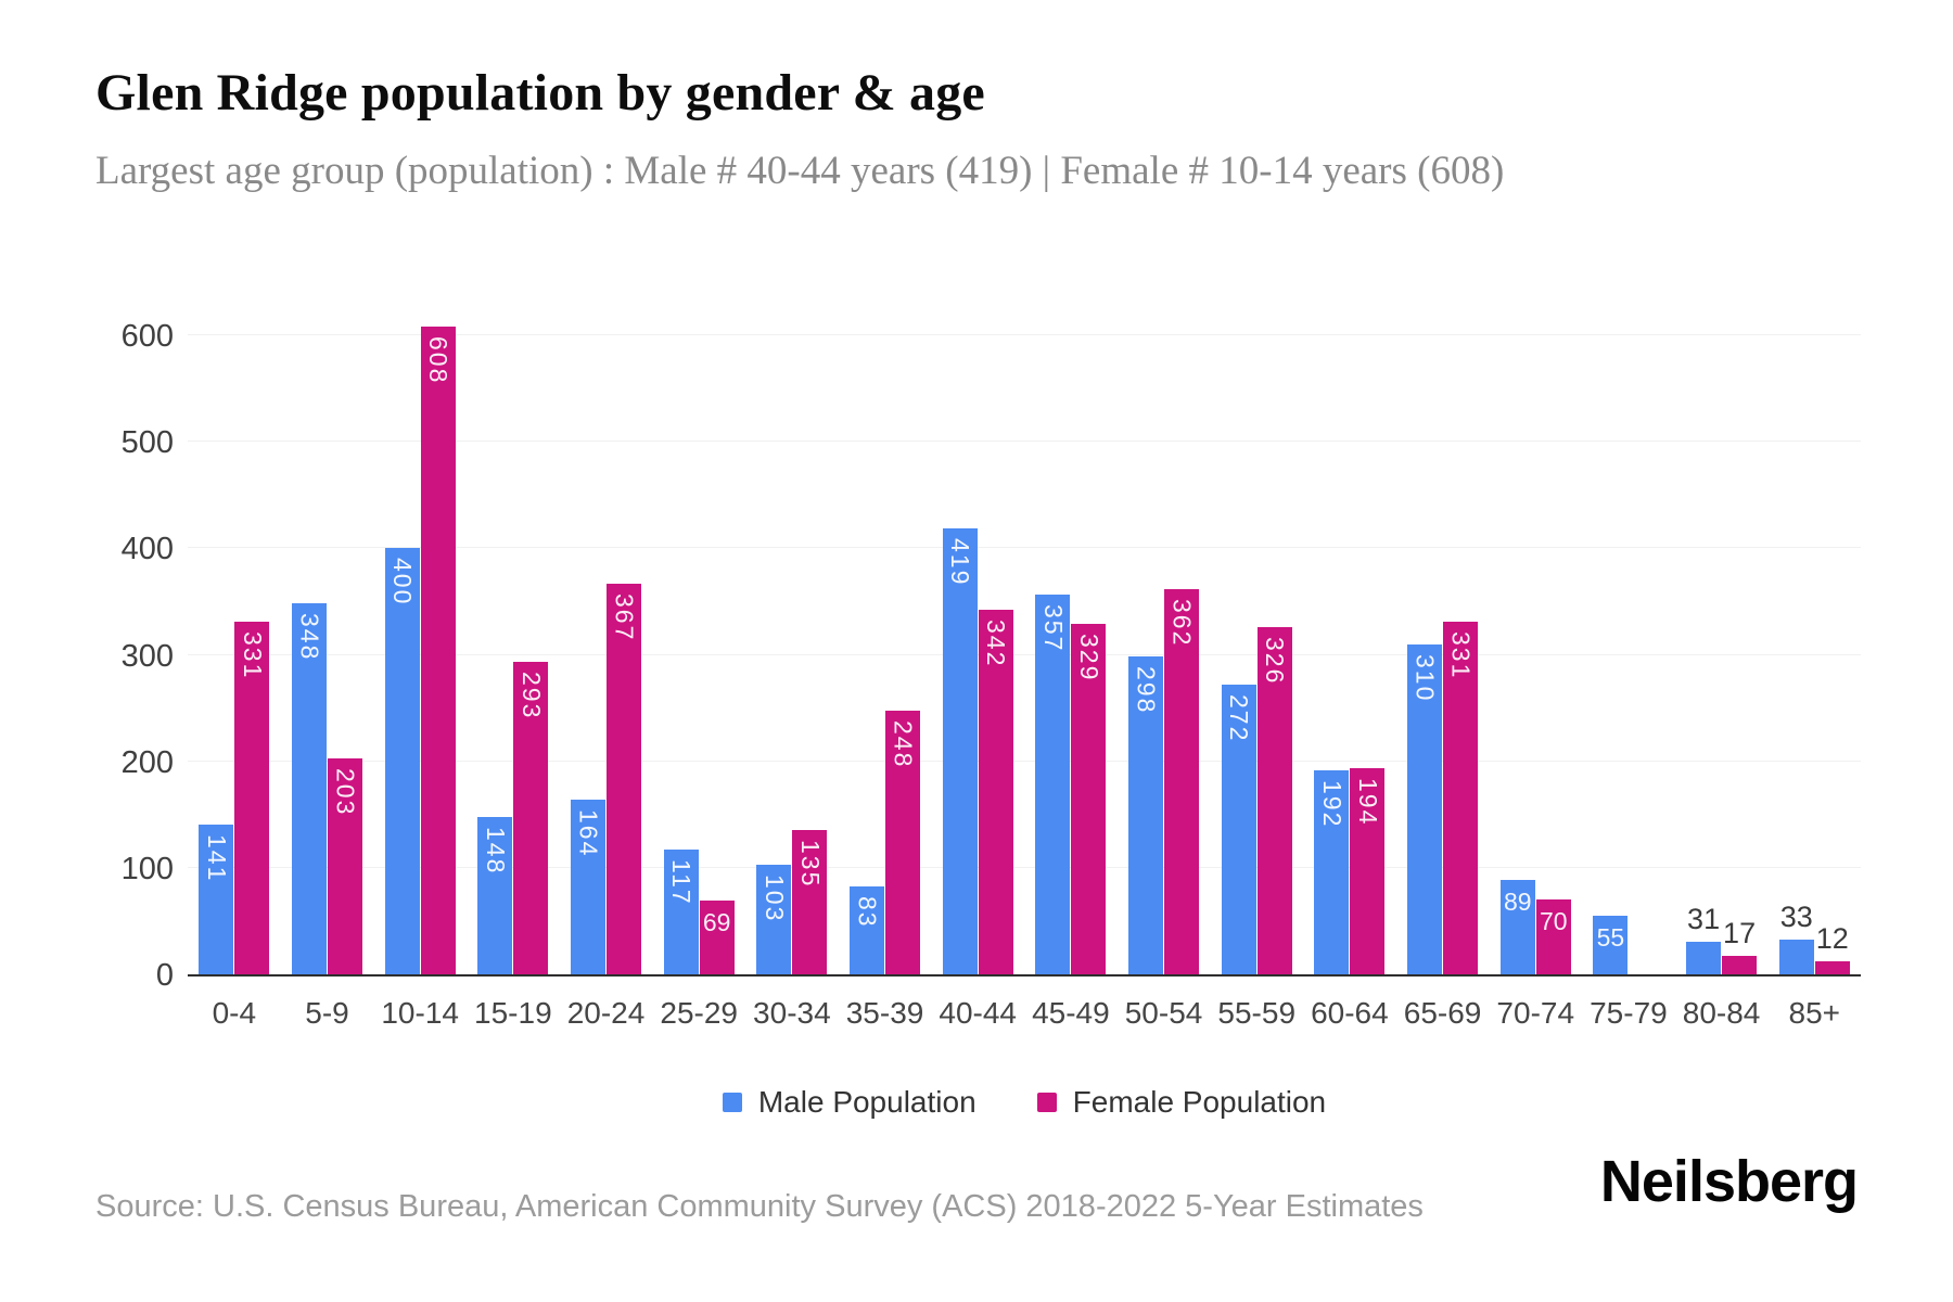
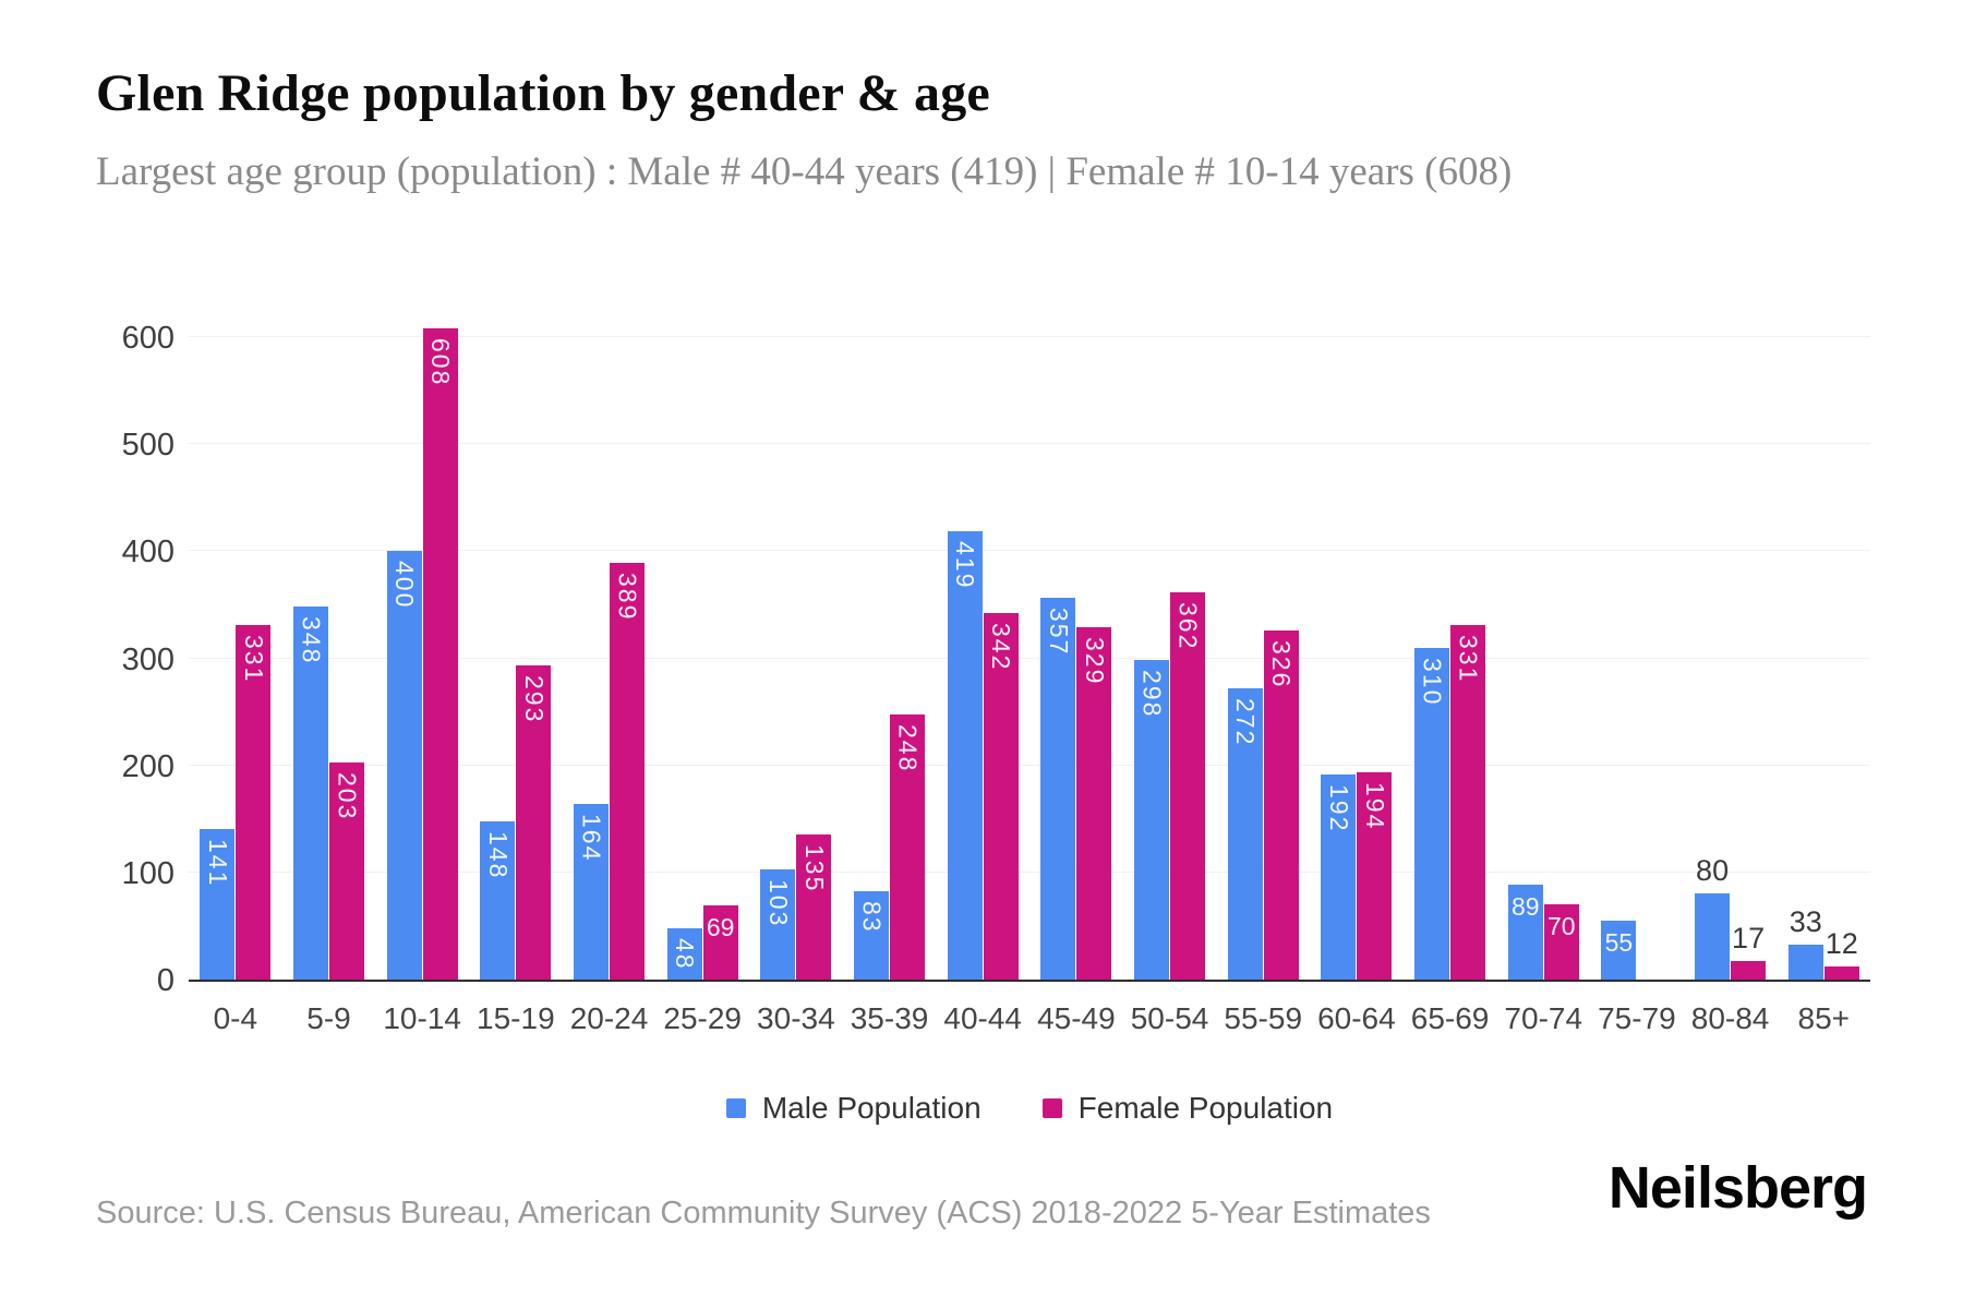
Female Population/20-24: 367 -> 389
Male Population/25-29: 117 -> 48
Male Population/80-84: 31 -> 80
